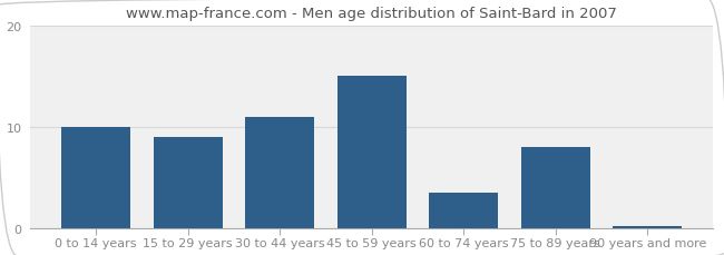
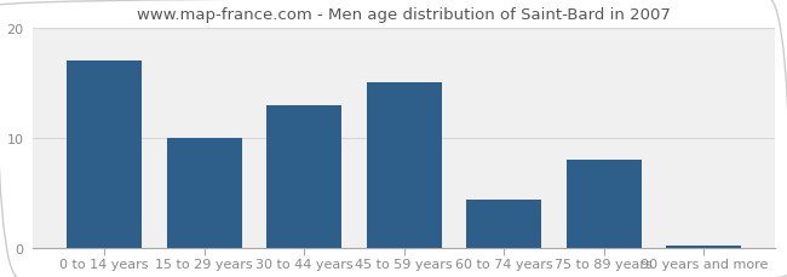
0 to 14 years: 10.0 -> 17.0
15 to 29 years: 9.0 -> 10.0
30 to 44 years: 11.0 -> 13.0
60 to 74 years: 3.5 -> 4.4
